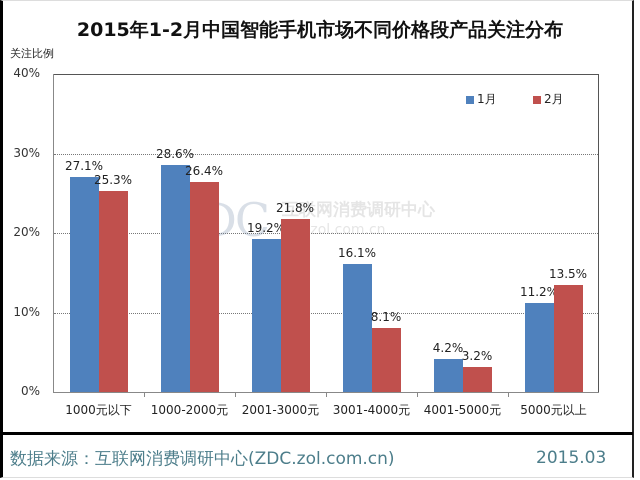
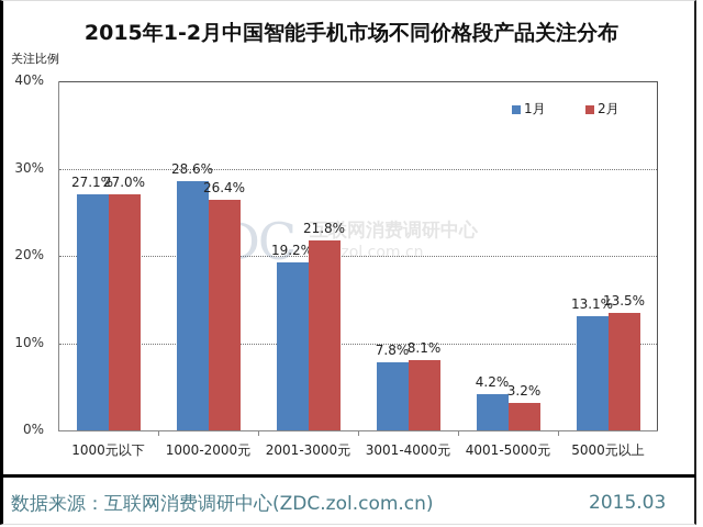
2月/1000元以下: 25.3% -> 27.0%
1月/3001-4000元: 16.1% -> 7.8%
1月/5000元以上: 11.2% -> 13.1%
